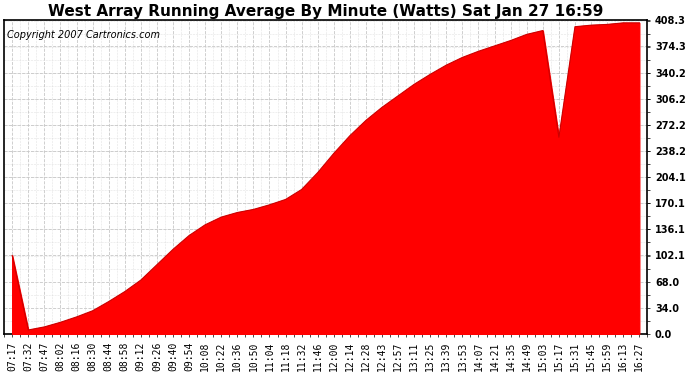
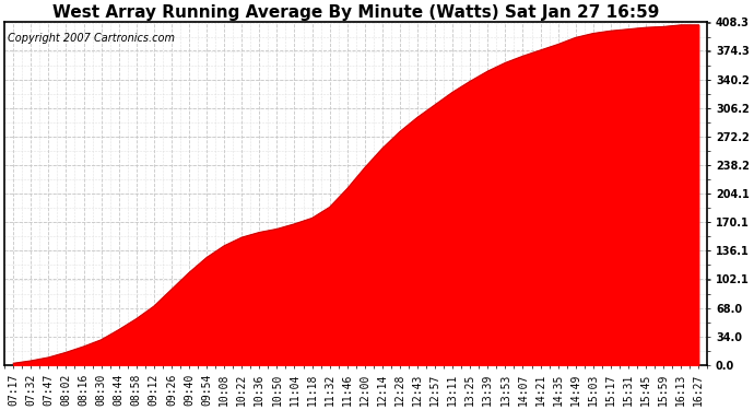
07:17: 102 -> 2
15:17: 256 -> 398
